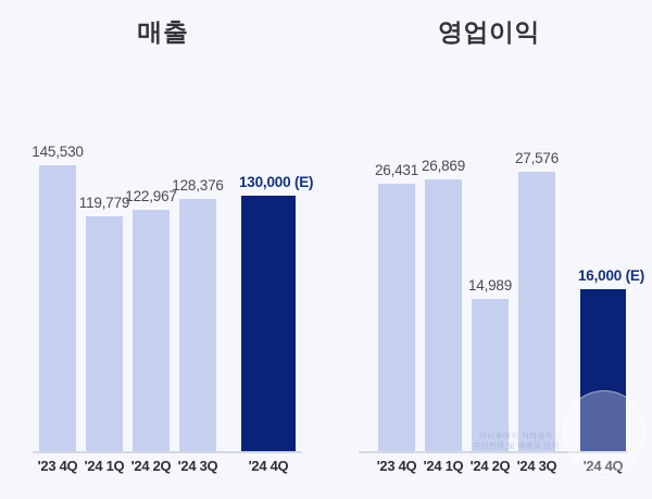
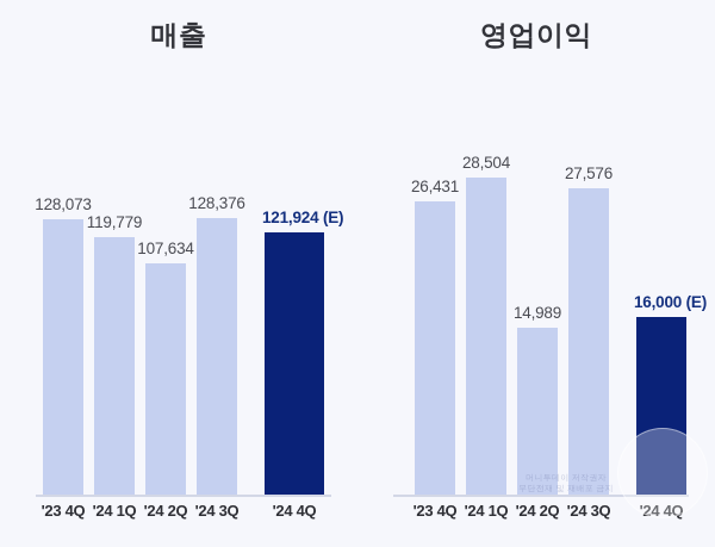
매출/'23 4Q: 145,530 -> 128,073
매출/'24 2Q: 122,967 -> 107,634
매출/'24 4Q: 130,000 -> 121,924
영업이익/'24 1Q: 26,869 -> 28,504
